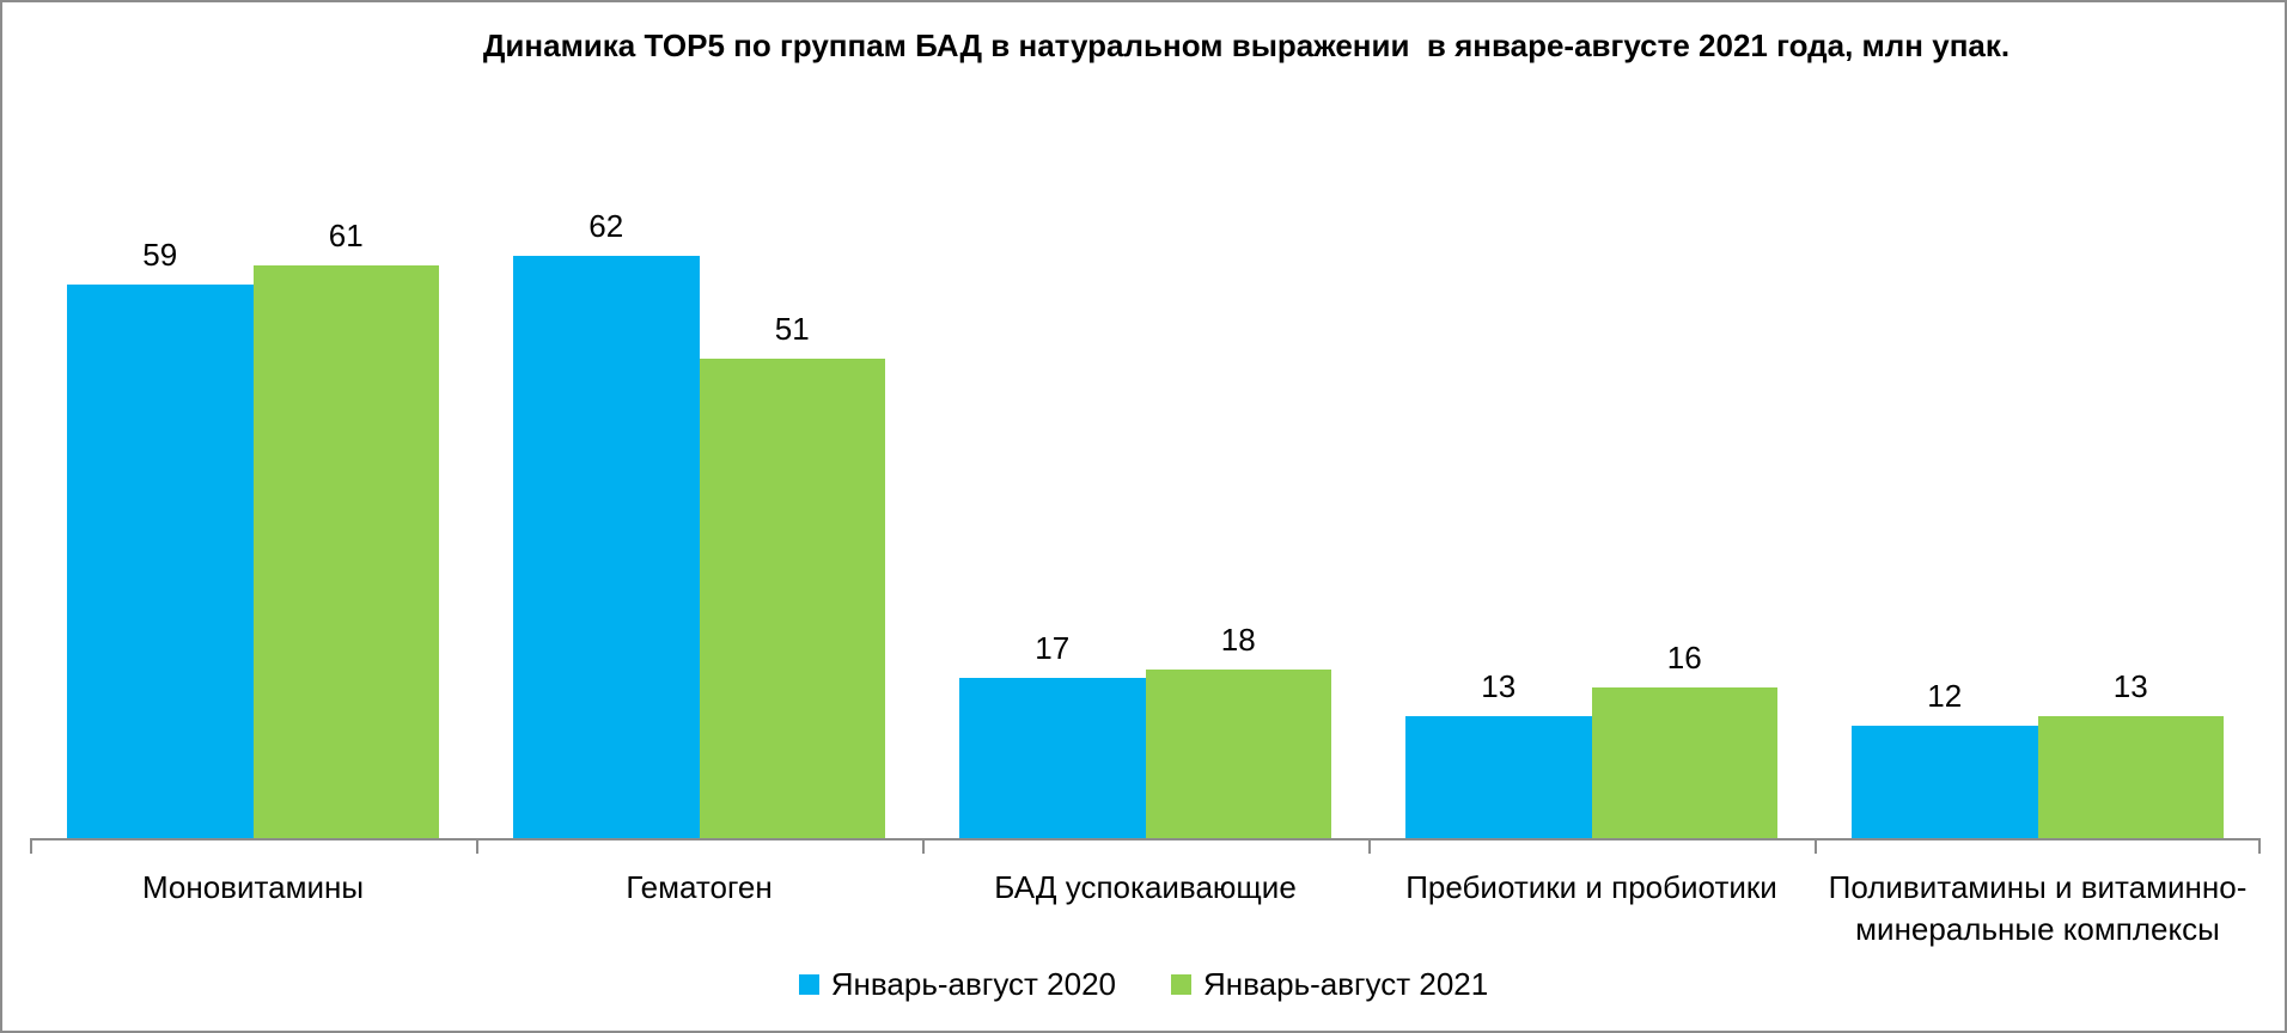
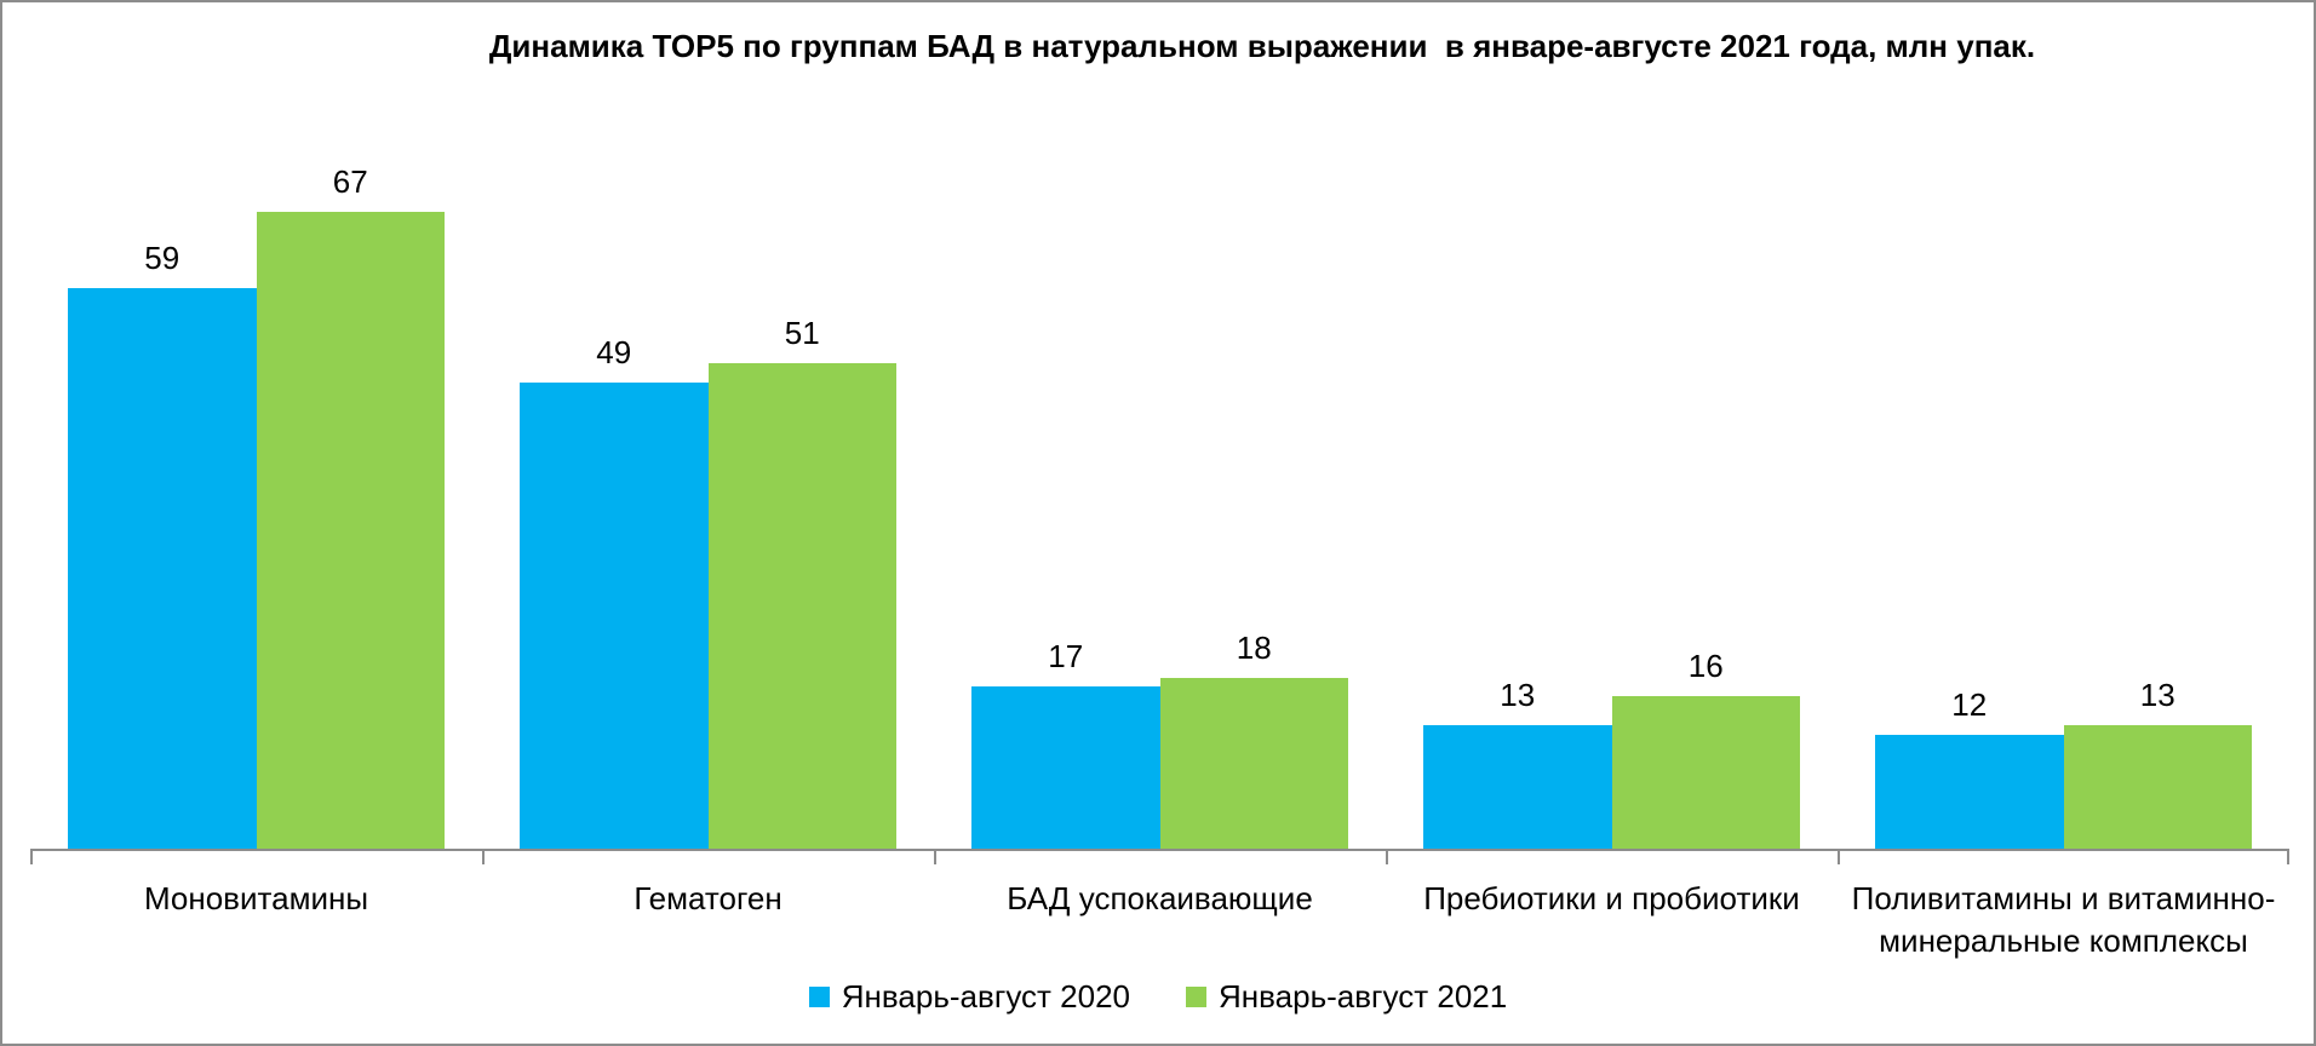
Январь-август 2021/Моновитамины: 61 -> 67
Январь-август 2020/Гематоген: 62 -> 49
